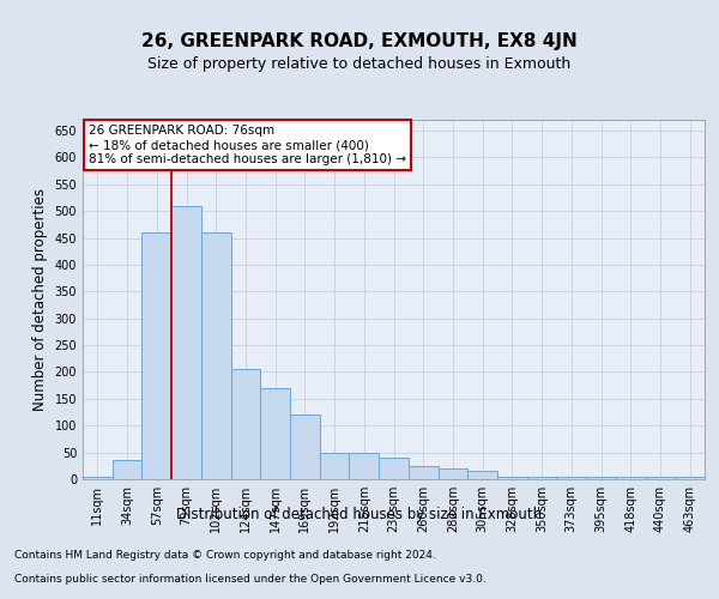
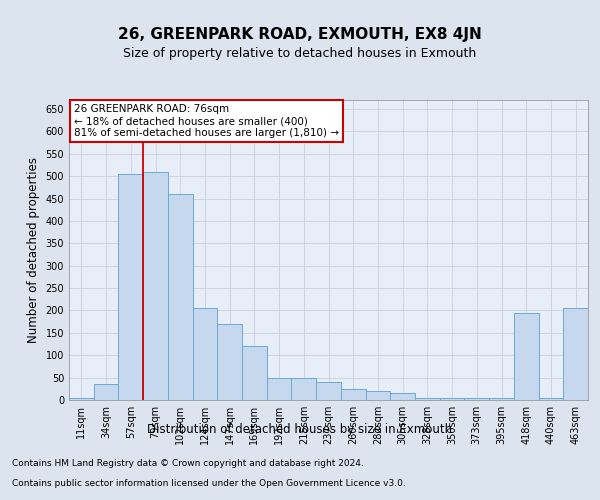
57sqm: 460 -> 505
418sqm: 5 -> 195
463sqm: 5 -> 205
